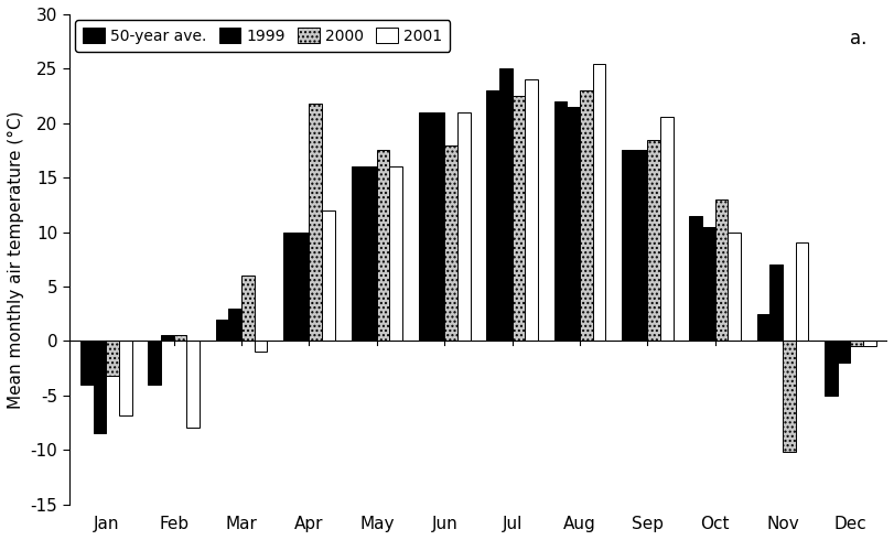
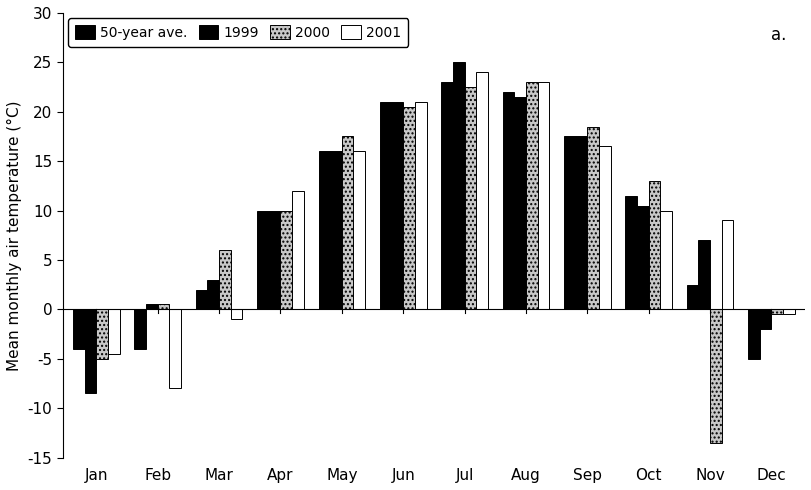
2000/Jan: -3.2 -> -5.0
2001/Jan: -6.8 -> -4.5
2000/Apr: 21.8 -> 10.0
2000/Jun: 18.0 -> 20.5
2001/Aug: 25.4 -> 23.0
2001/Sep: 20.6 -> 16.5
2000/Nov: -10.2 -> -13.5
